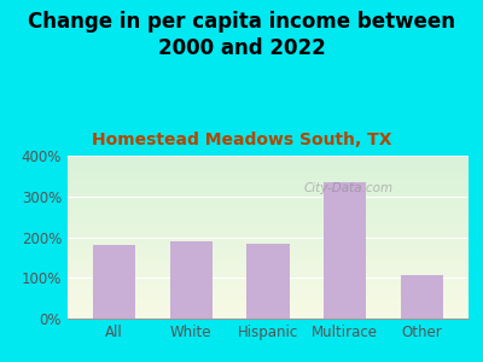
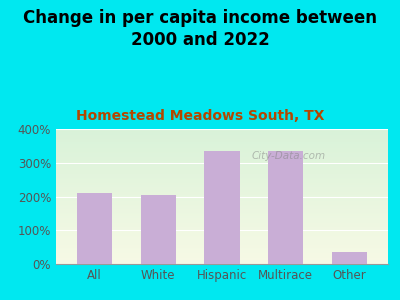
All: 182% -> 210%
White: 190% -> 205%
Hispanic: 183% -> 335%
Other: 107% -> 35%
